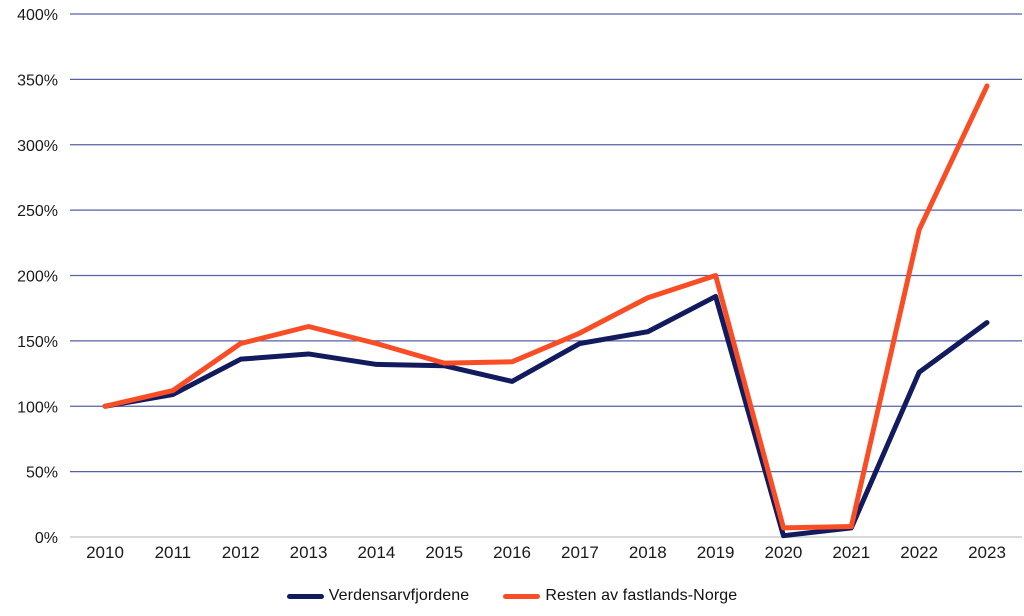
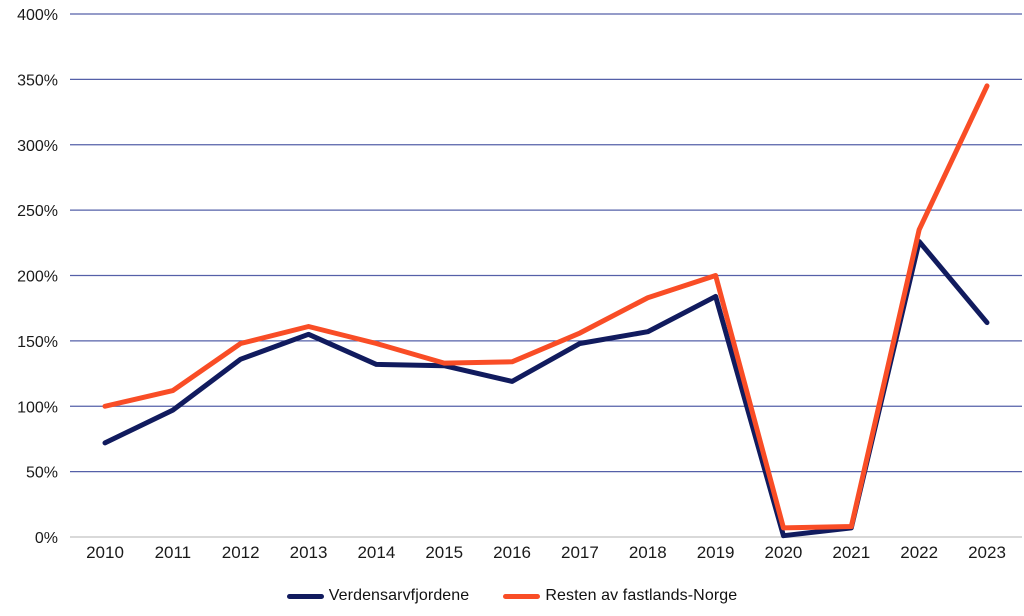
Verdensarvfjordene/2010: 100% -> 72%
Verdensarvfjordene/2011: 109% -> 97%
Verdensarvfjordene/2013: 140% -> 155%
Verdensarvfjordene/2022: 126% -> 226%
